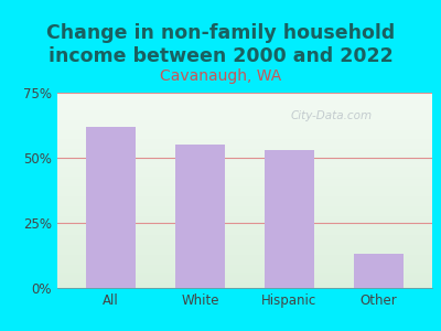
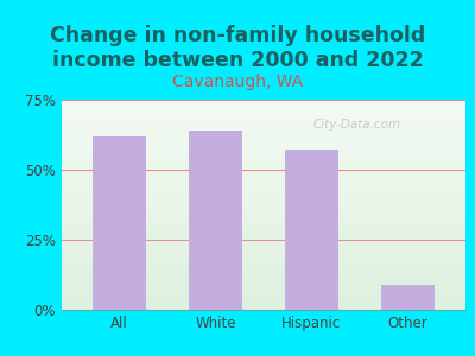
White: 55% -> 64%
Hispanic: 53% -> 57%
Other: 13% -> 9%
